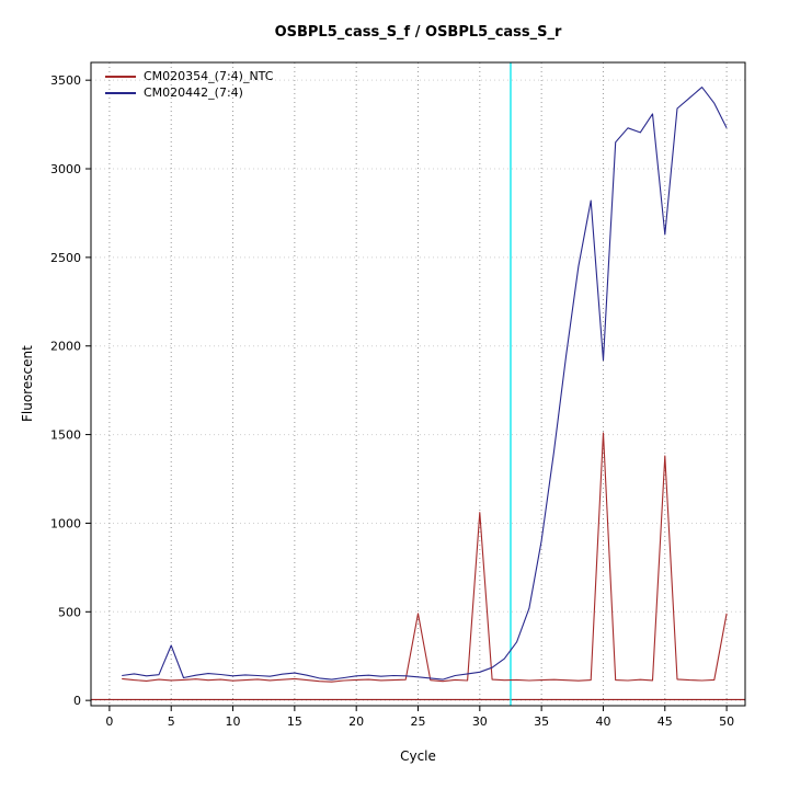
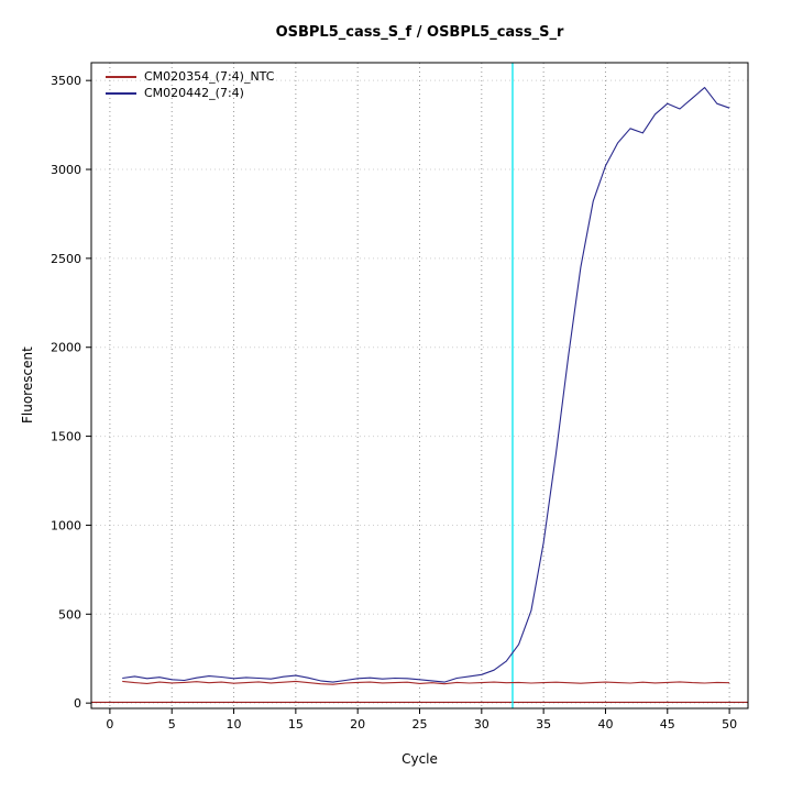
CM020442_(7:4)/5: 310 -> 130
CM020354_(7:4)_NTC/25: 490 -> 110
CM020354_(7:4)_NTC/30: 1060 -> 120
CM020354_(7:4)_NTC/40: 1510 -> 120
CM020442_(7:4)/40: 1920 -> 3020
CM020354_(7:4)_NTC/45: 1380 -> 120
CM020442_(7:4)/45: 2630 -> 3370
CM020354_(7:4)_NTC/50: 490 -> 110
CM020442_(7:4)/50: 3230 -> 3340
